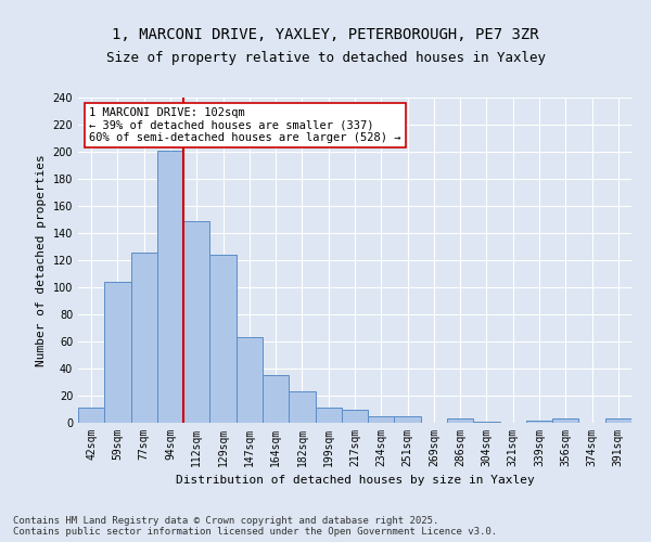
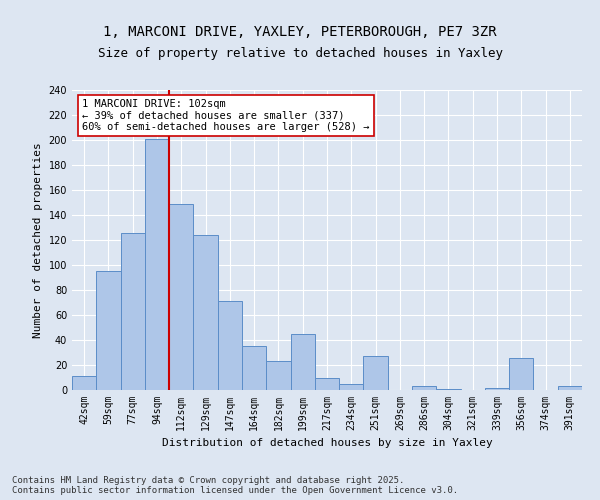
59sqm: 104 -> 95
147sqm: 63 -> 71
199sqm: 11 -> 45
251sqm: 5 -> 27
356sqm: 3 -> 26
